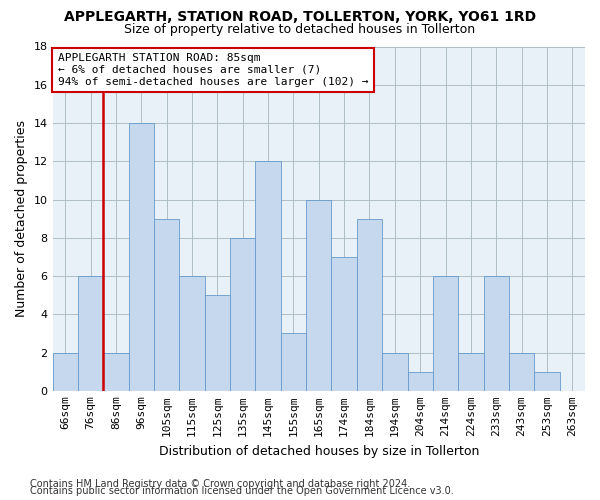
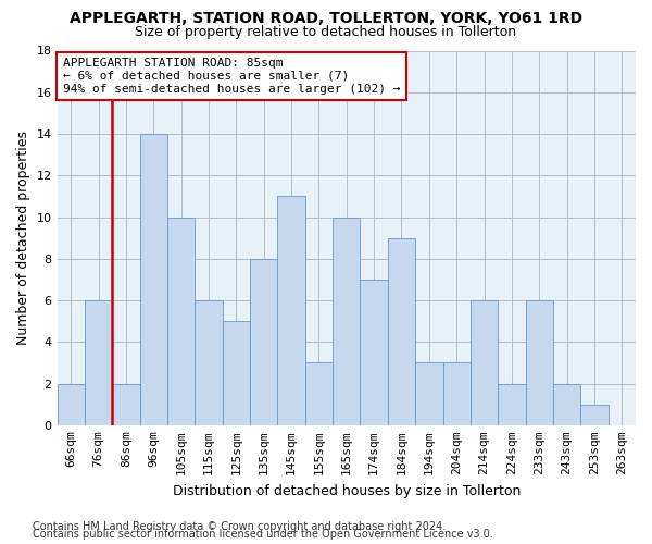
105sqm: 9 -> 10
145sqm: 12 -> 11
194sqm: 2 -> 3
204sqm: 1 -> 3
